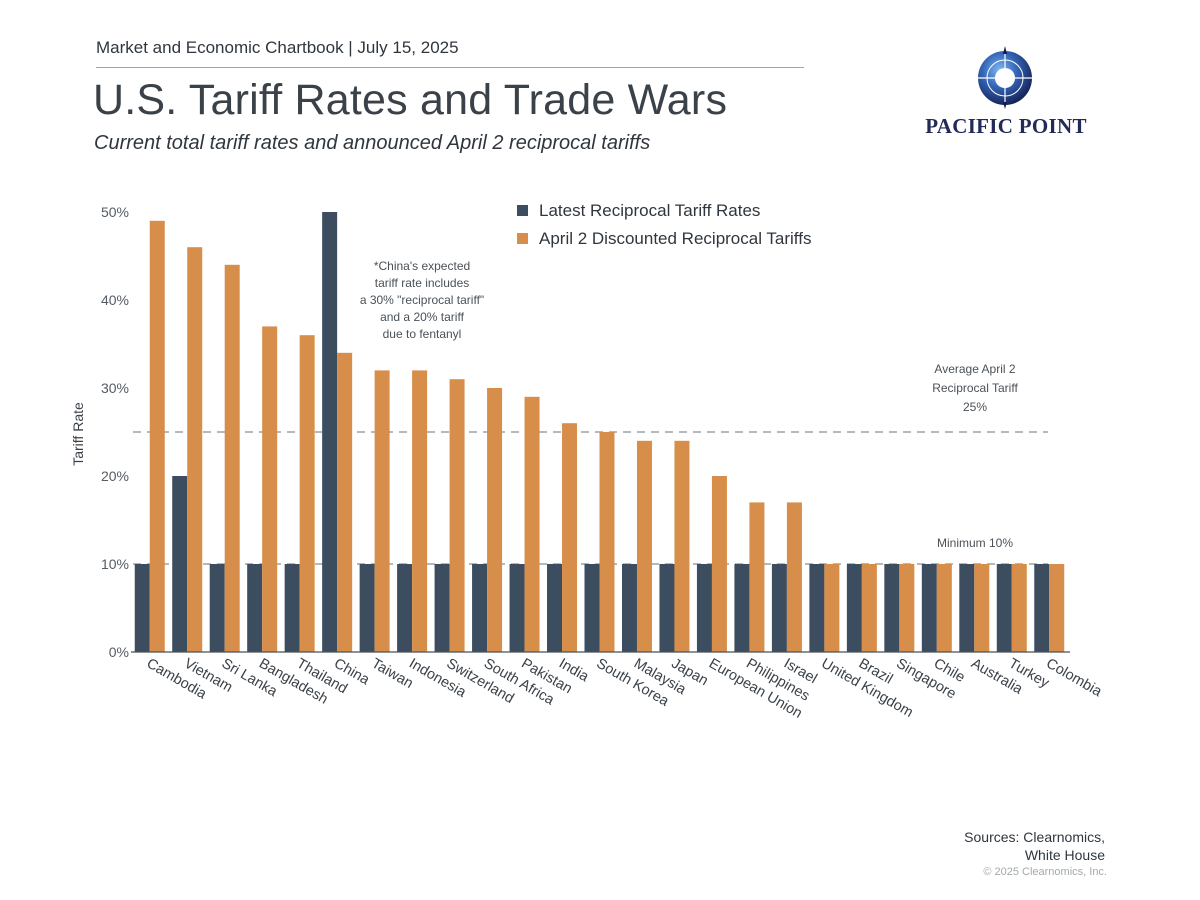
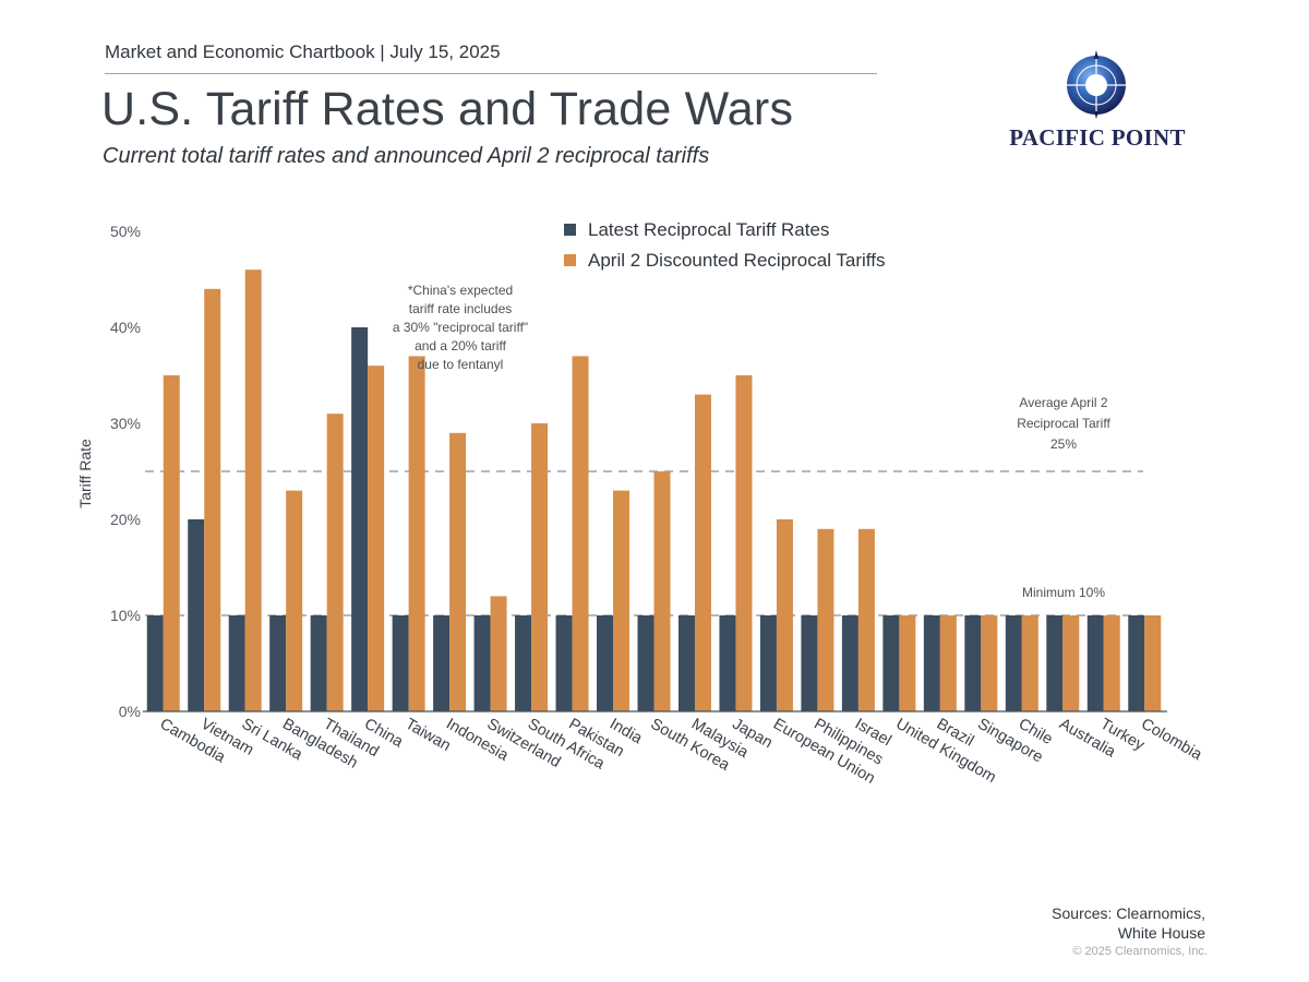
April 2 Discounted Reciprocal Tariffs/Cambodia: 49% -> 35%
April 2 Discounted Reciprocal Tariffs/Vietnam: 46% -> 44%
April 2 Discounted Reciprocal Tariffs/Sri Lanka: 44% -> 46%
April 2 Discounted Reciprocal Tariffs/Bangladesh: 37% -> 23%
April 2 Discounted Reciprocal Tariffs/Thailand: 36% -> 31%
Latest Reciprocal Tariff Rates/China: 50% -> 40%
April 2 Discounted Reciprocal Tariffs/China: 34% -> 36%
April 2 Discounted Reciprocal Tariffs/Taiwan: 32% -> 37%
April 2 Discounted Reciprocal Tariffs/Indonesia: 32% -> 29%
April 2 Discounted Reciprocal Tariffs/Switzerland: 31% -> 12%
April 2 Discounted Reciprocal Tariffs/Pakistan: 29% -> 37%
April 2 Discounted Reciprocal Tariffs/India: 26% -> 23%
April 2 Discounted Reciprocal Tariffs/Malaysia: 24% -> 33%
April 2 Discounted Reciprocal Tariffs/Japan: 24% -> 35%
April 2 Discounted Reciprocal Tariffs/Philippines: 17% -> 19%
April 2 Discounted Reciprocal Tariffs/Israel: 17% -> 19%
